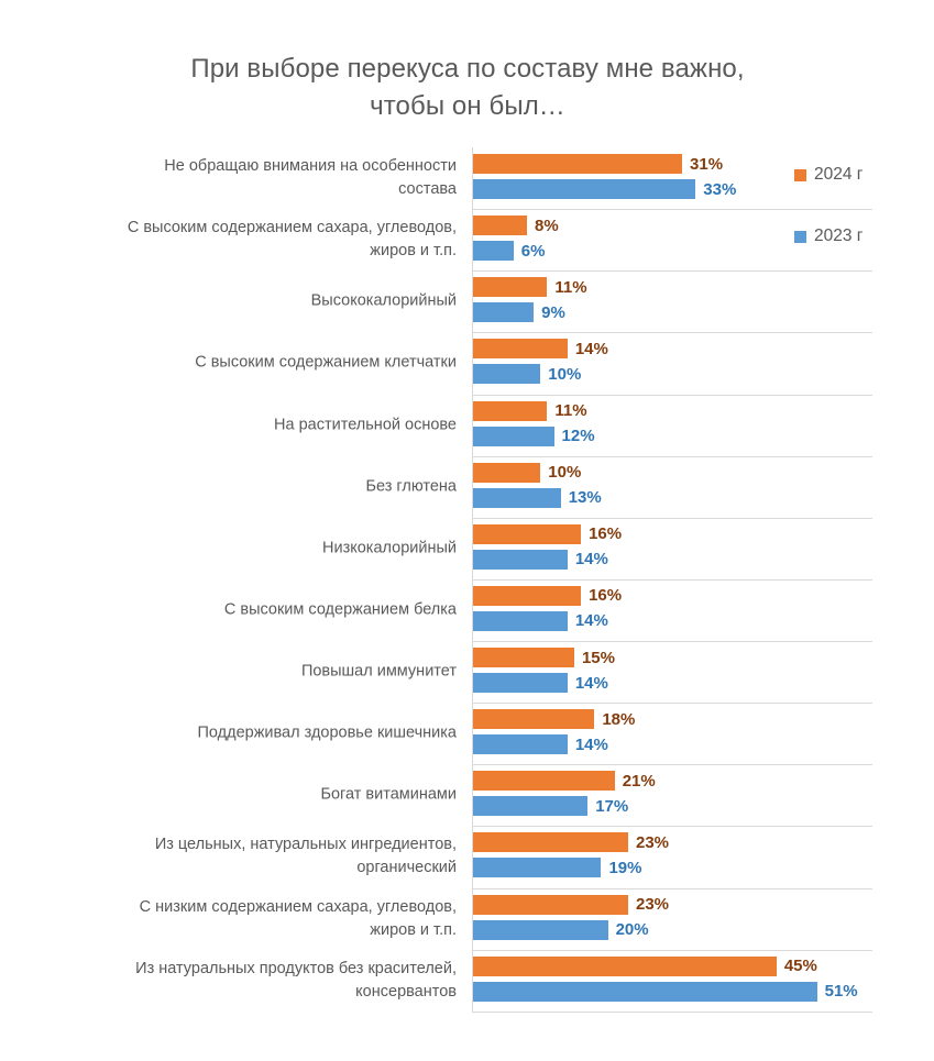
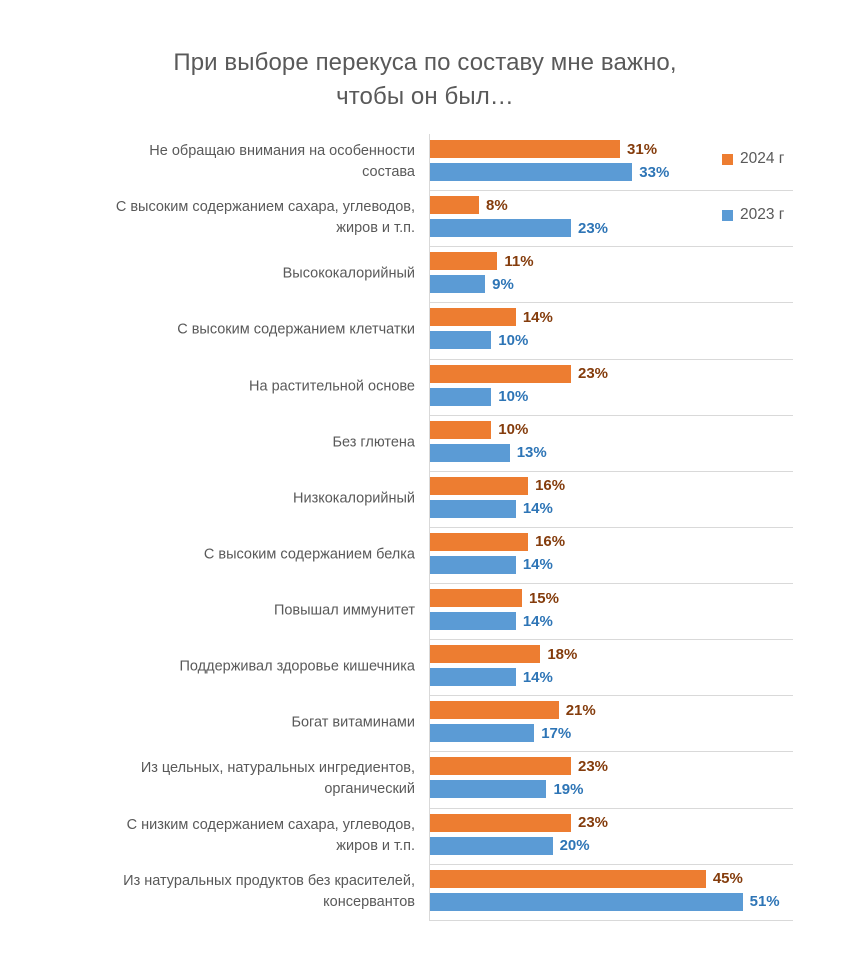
2023 г/С высоким содержанием сахара, углеводов, жиров и т.п.: 6% -> 23%
2024 г/На растительной основе: 11% -> 23%
2023 г/На растительной основе: 12% -> 10%
